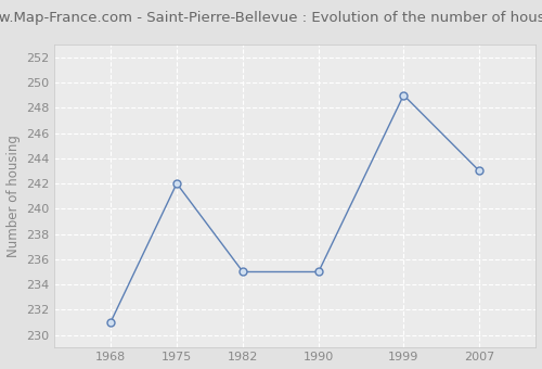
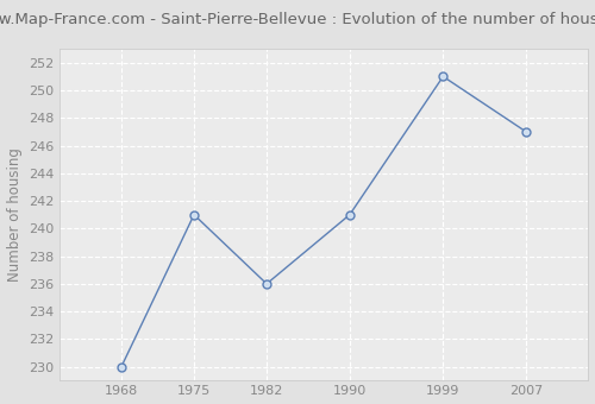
1968: 231 -> 230
1975: 242 -> 241
1982: 235 -> 236
1990: 235 -> 241
1999: 249 -> 251
2007: 243 -> 247
